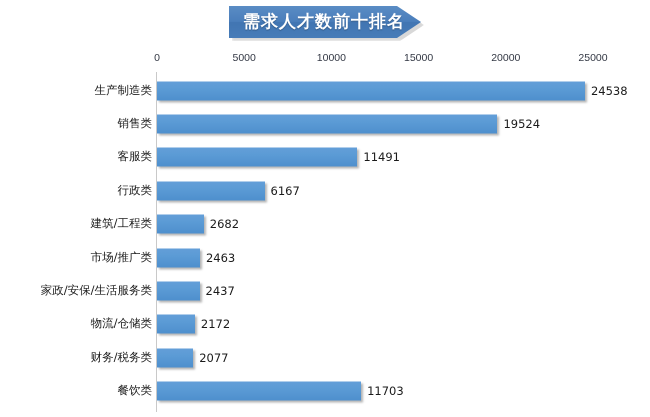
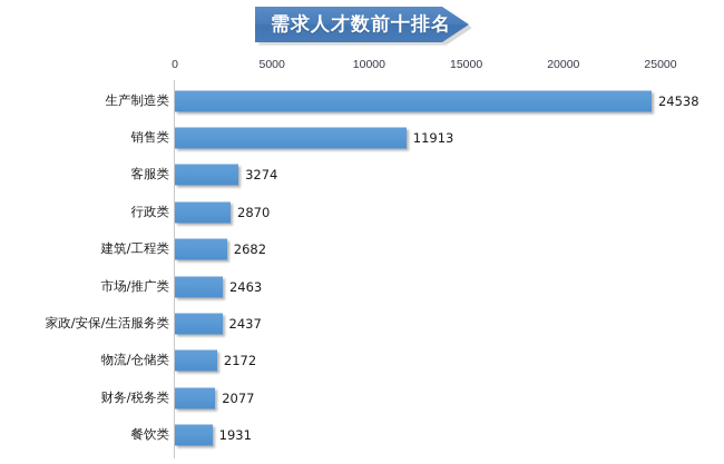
销售类: 19524 -> 11913
客服类: 11491 -> 3274
行政类: 6167 -> 2870
餐饮类: 11703 -> 1931
